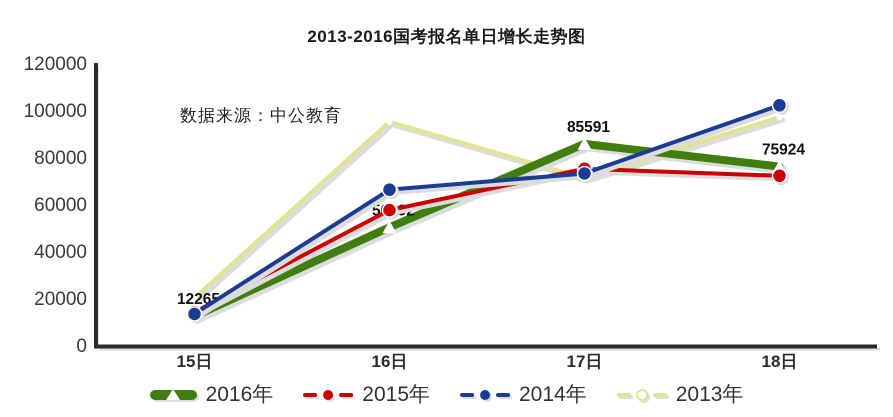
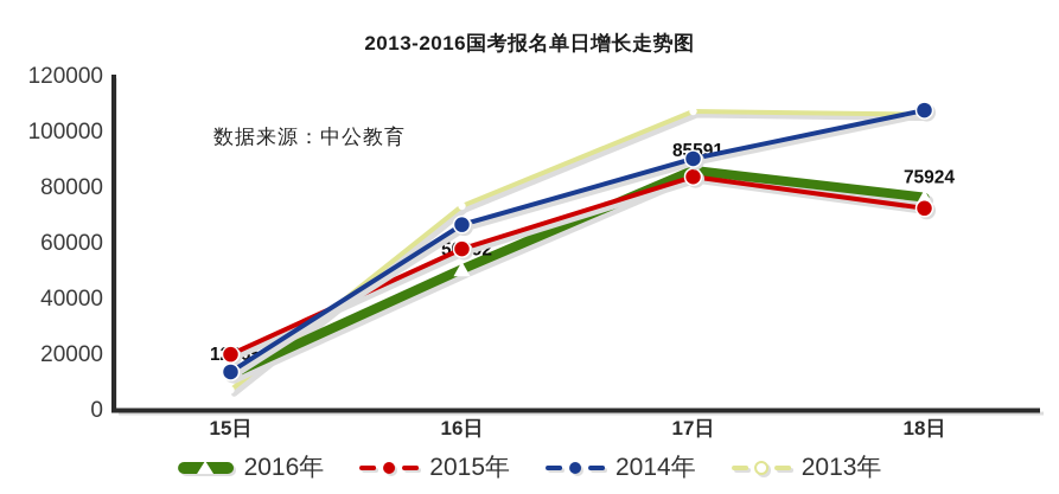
2015年/15日: 14000 -> 20000
2013年/15日: 20000 -> 7000
2013年/16日: 95000 -> 73000
2015年/17日: 75000 -> 83000
2014年/17日: 73000 -> 90000
2013年/17日: 71000 -> 107000
2014年/18日: 102000 -> 107000
2013年/18日: 97000 -> 106000
